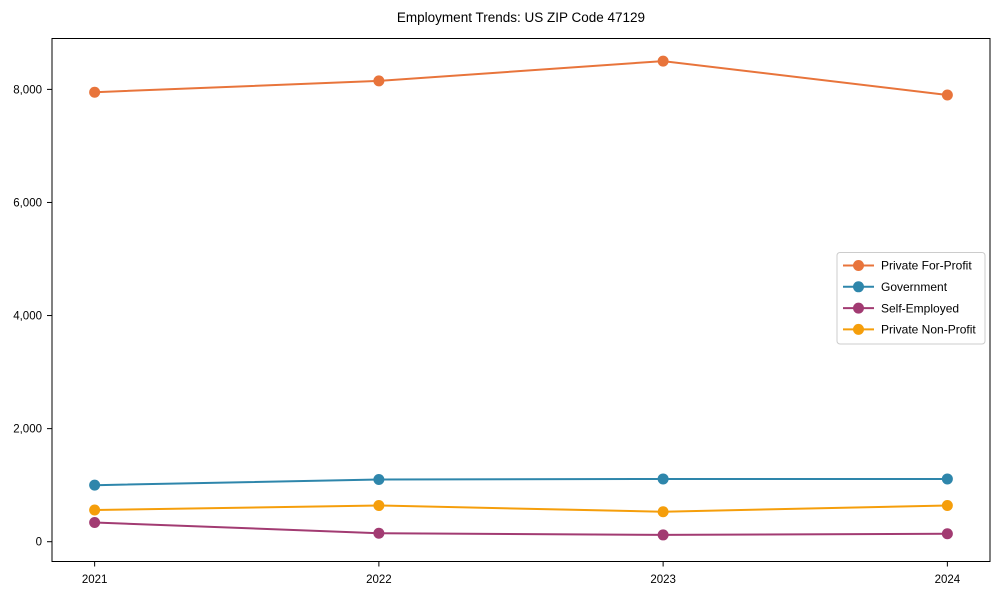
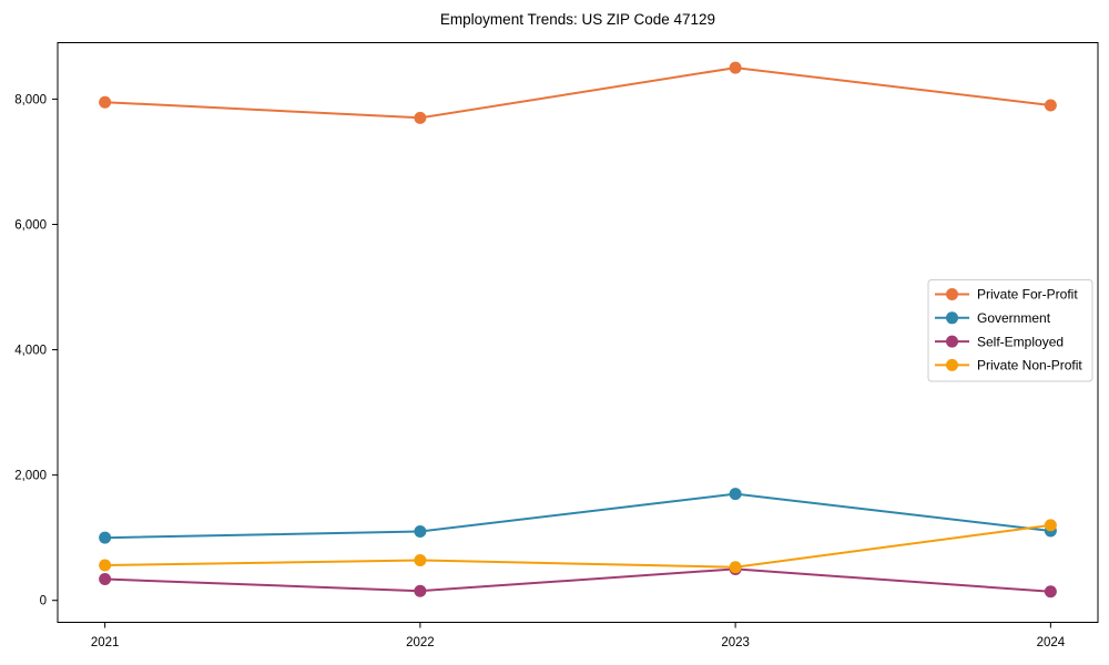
Private For-Profit/2022: 8200 -> 7700
Government/2023: 1100 -> 1700
Self-Employed/2023: 100 -> 500
Private Non-Profit/2024: 600 -> 1200
